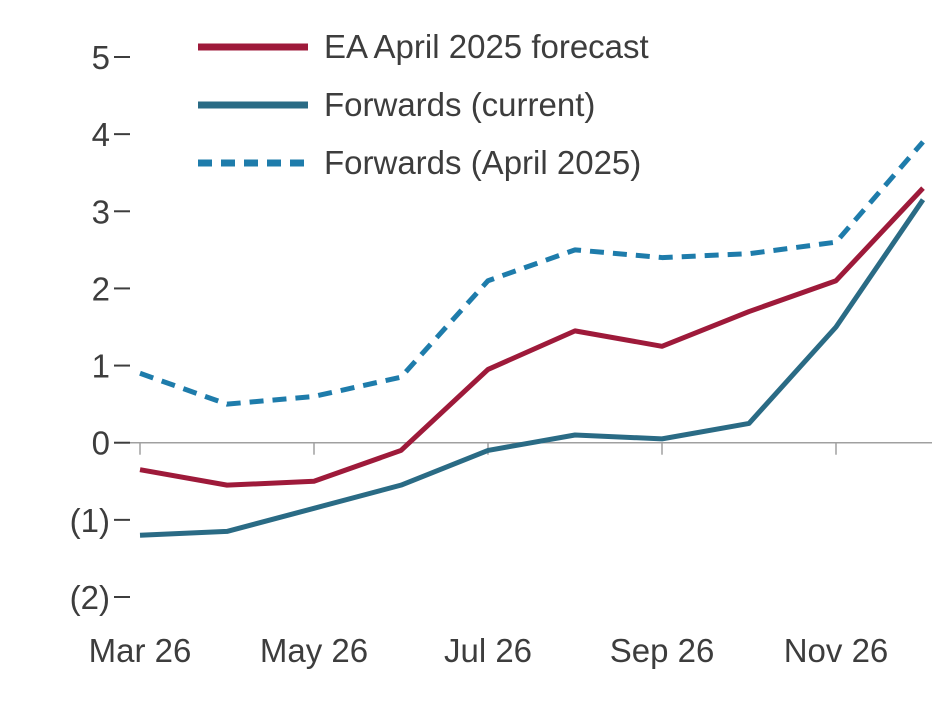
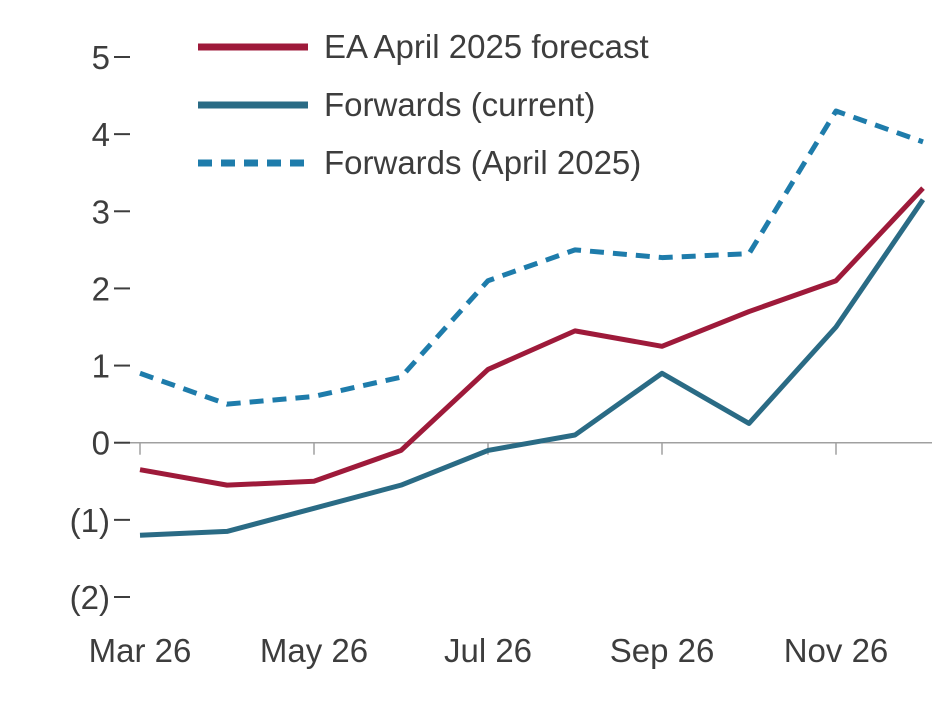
Forwards (current)/Sep 26: 0.1 -> 0.9
Forwards (April 2025)/Nov 26: 2.6 -> 4.3
